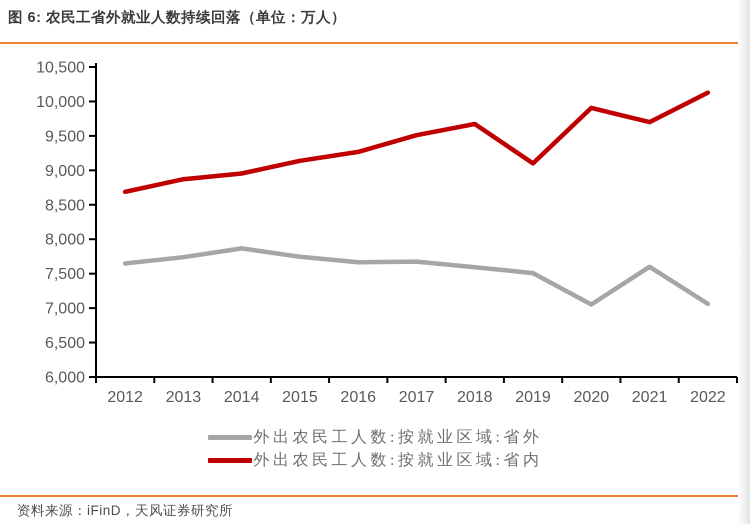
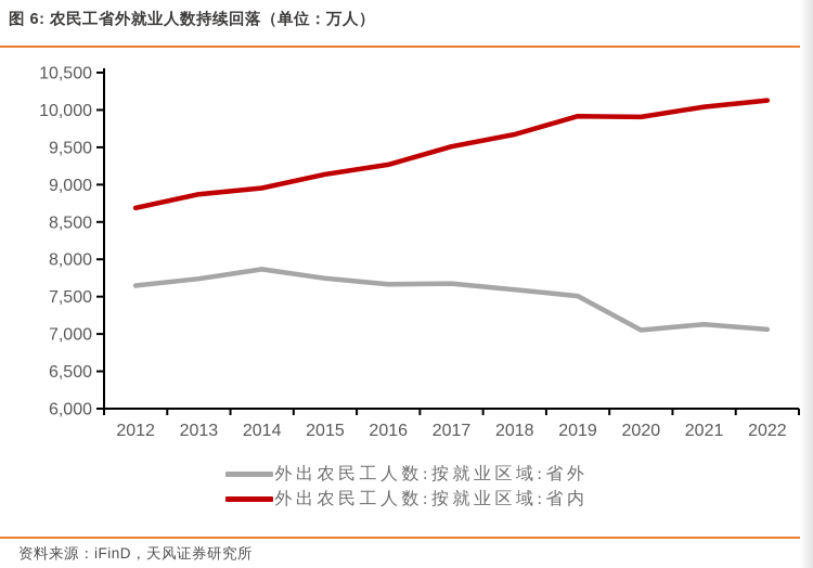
外出农民工人数:按就业区域:省内/2019: 9100 -> 9900
外出农民工人数:按就业区域:省外/2021: 7600 -> 7100
外出农民工人数:按就业区域:省内/2021: 9700 -> 10000
